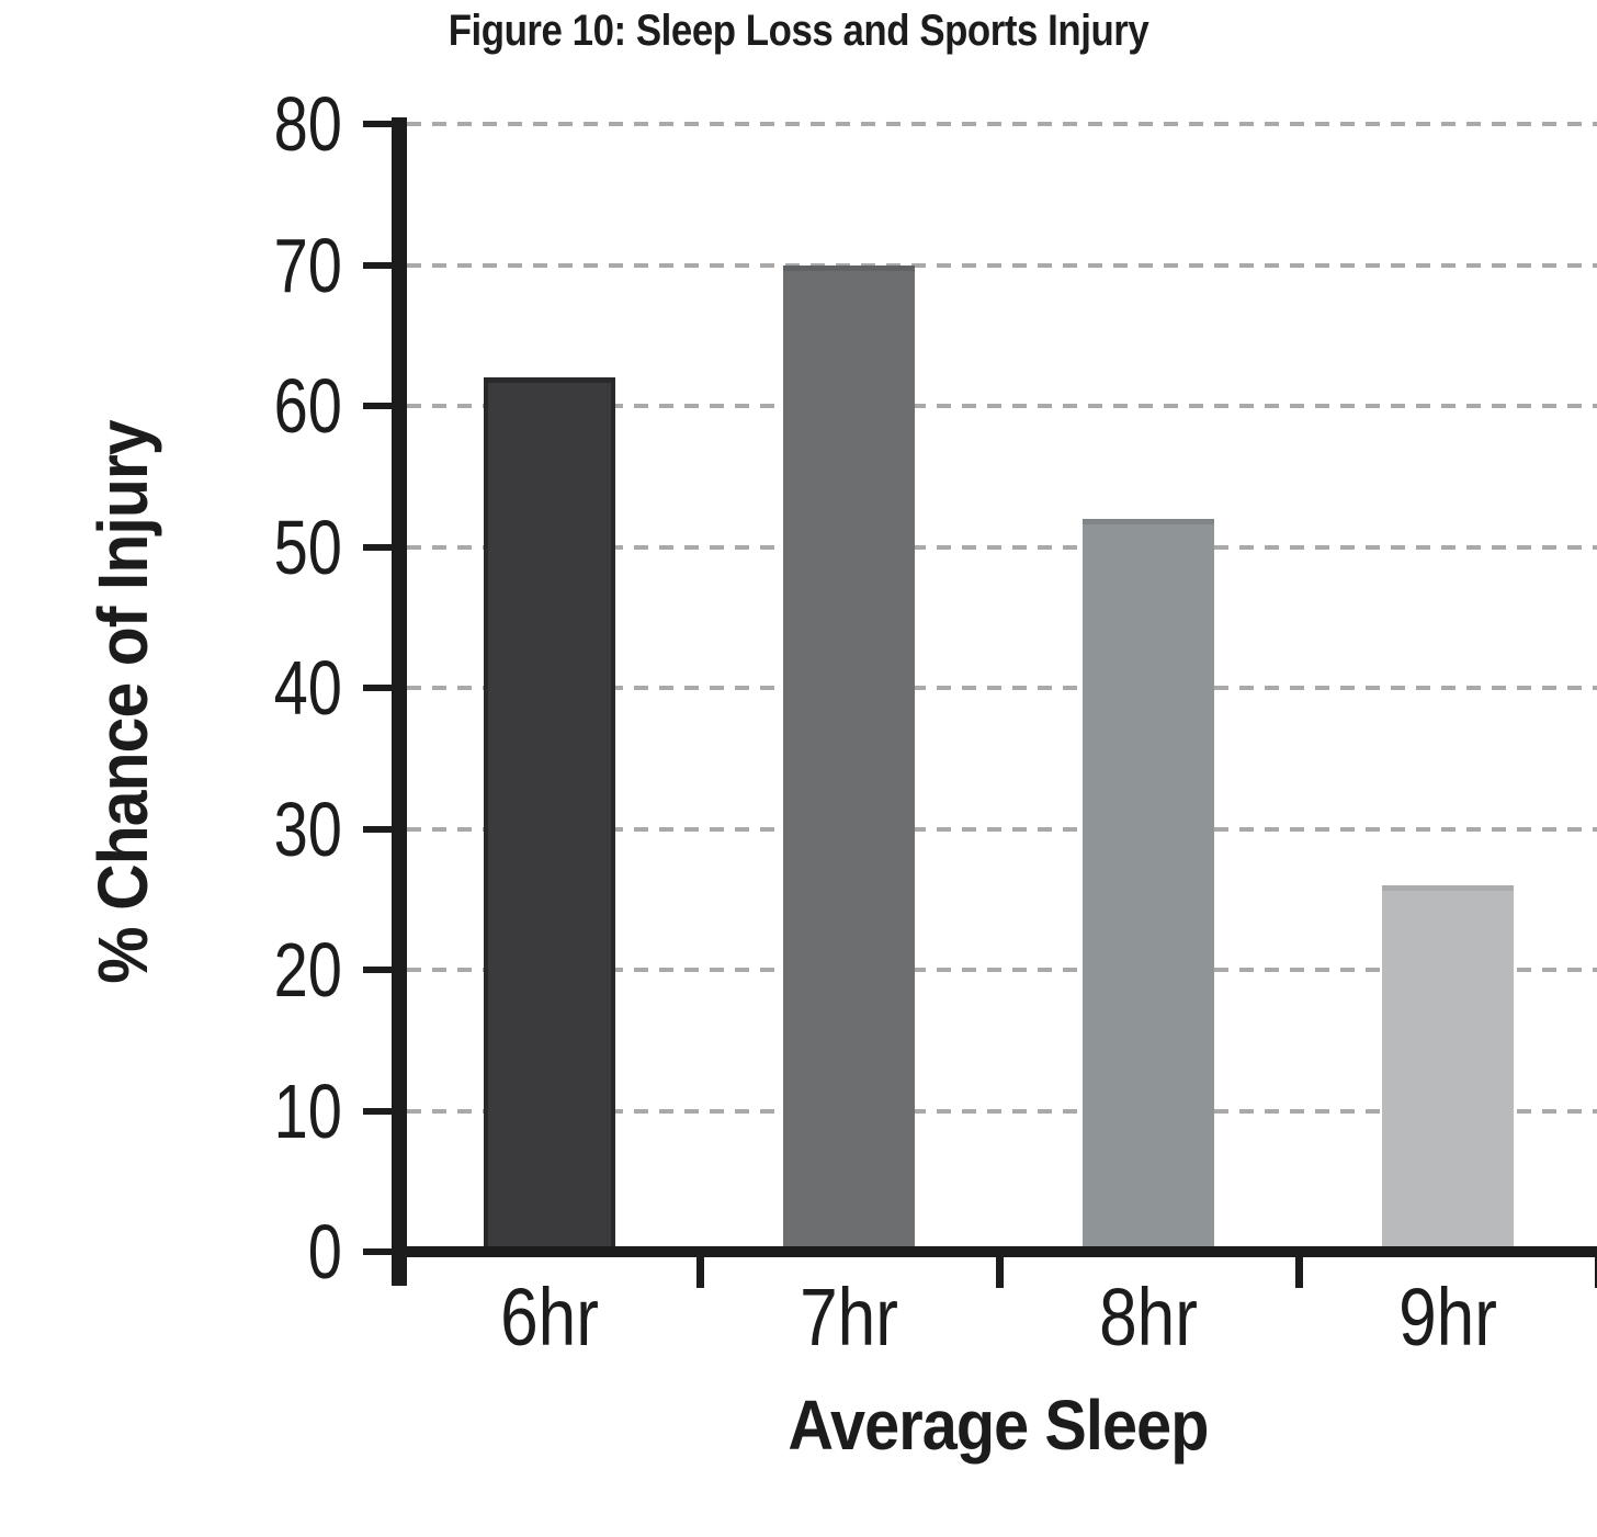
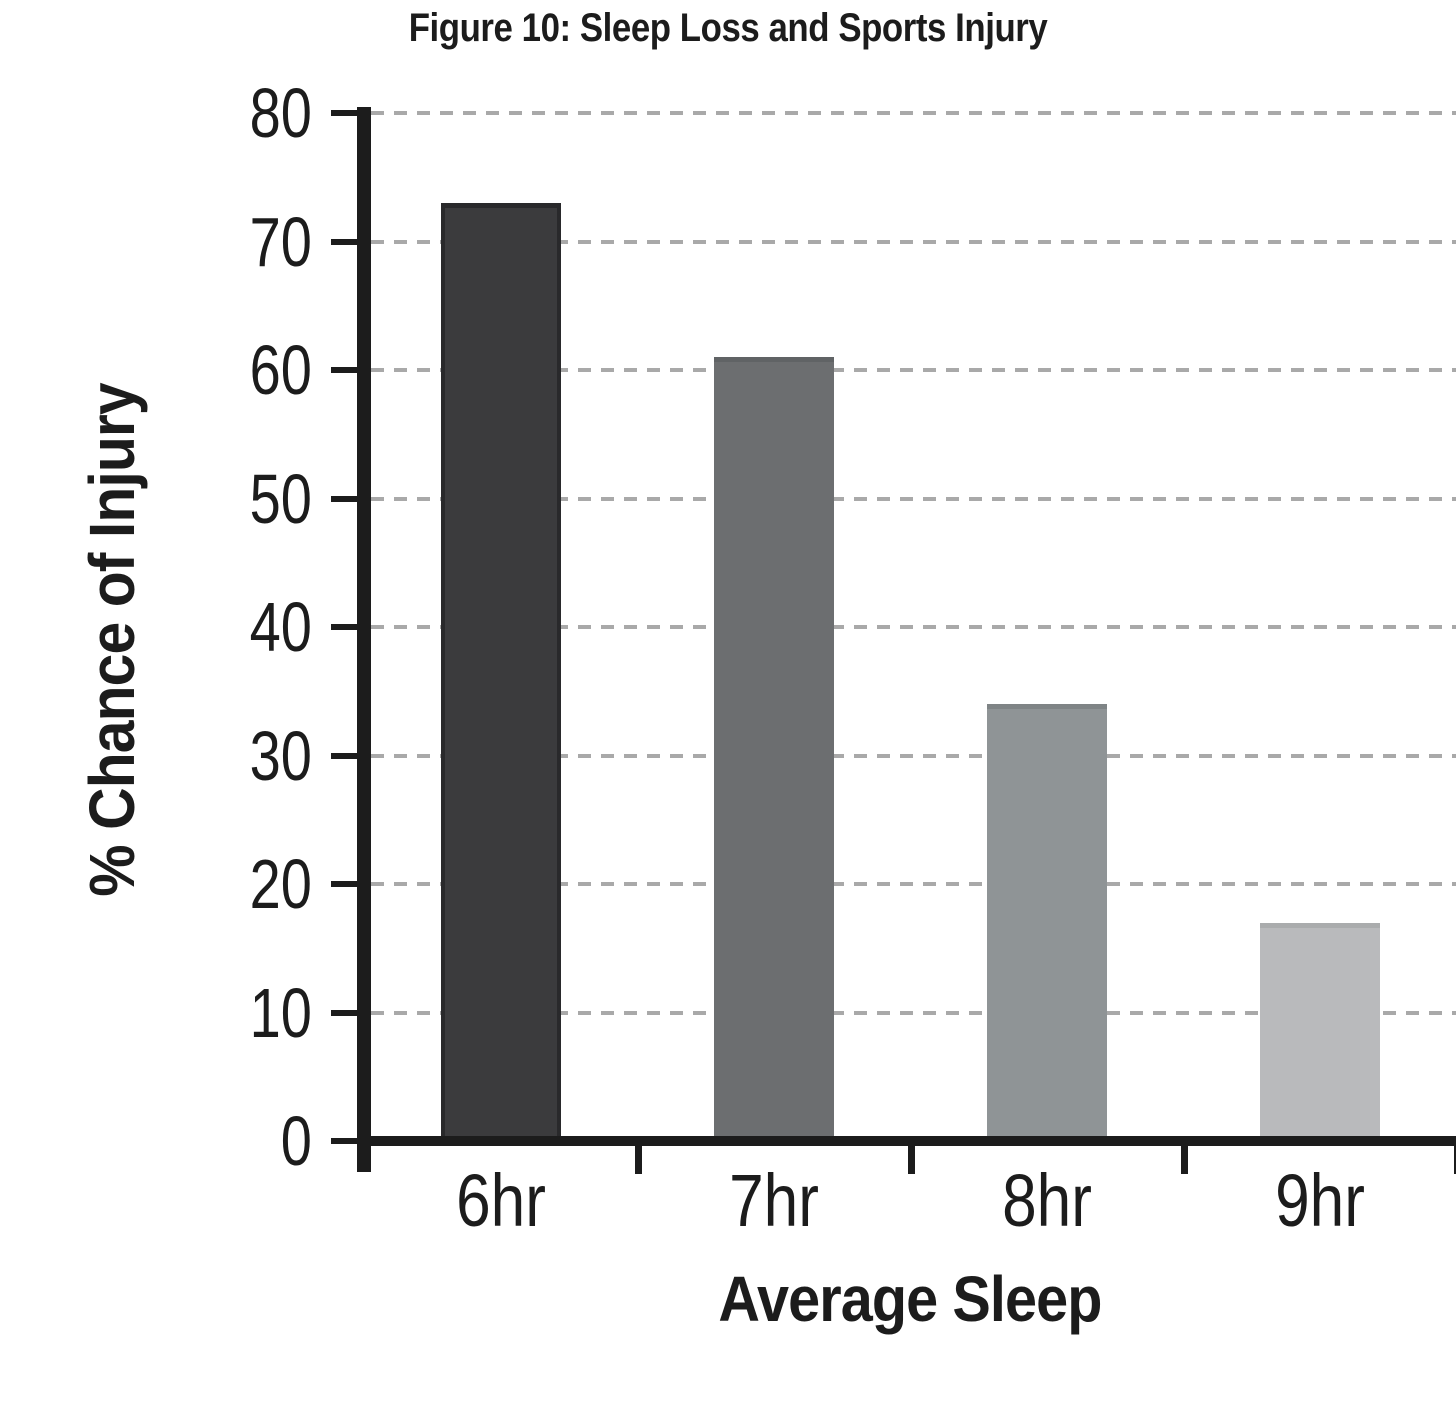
6hr: 62 -> 73
7hr: 70 -> 61
8hr: 52 -> 34
9hr: 26 -> 17
